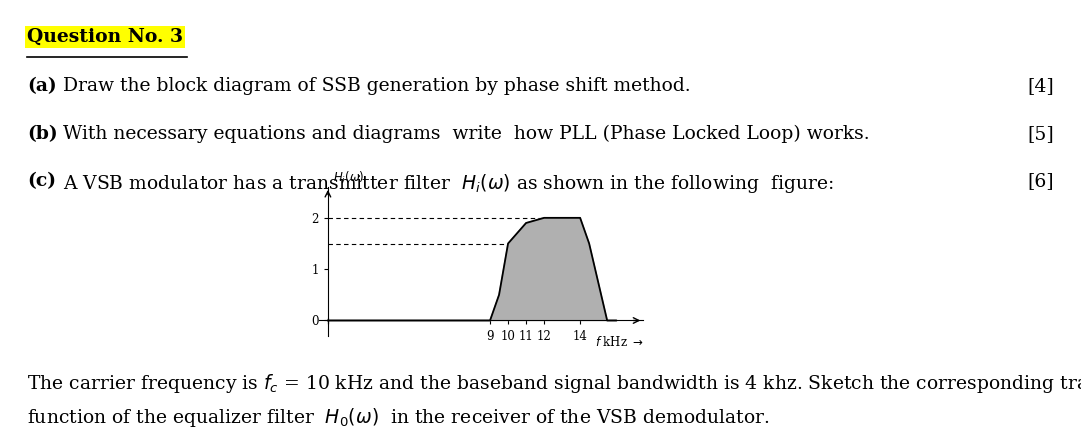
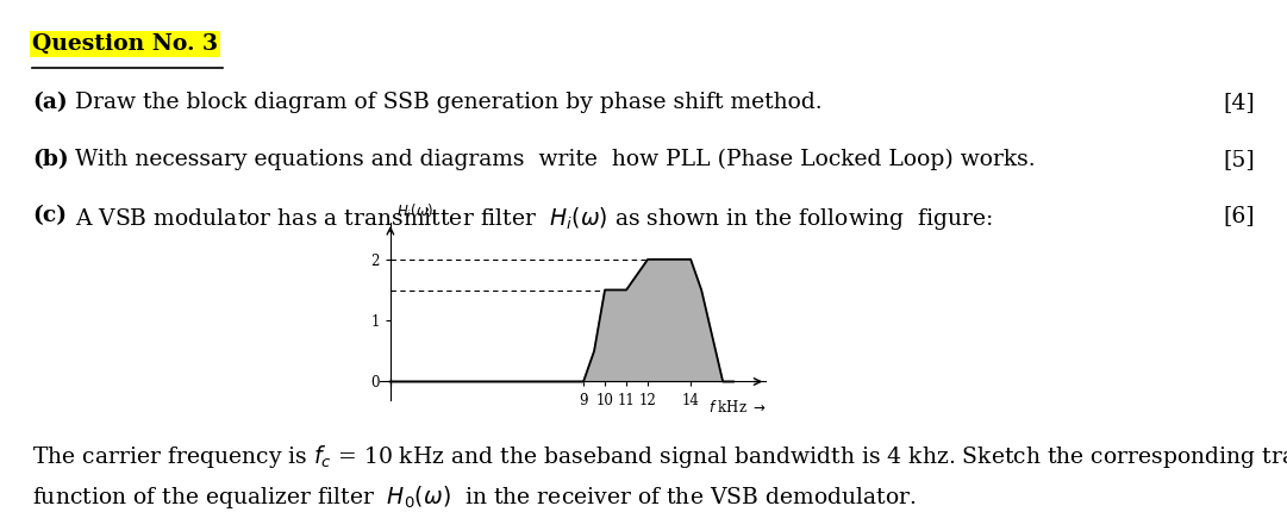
11: 1.9 -> 1.5
